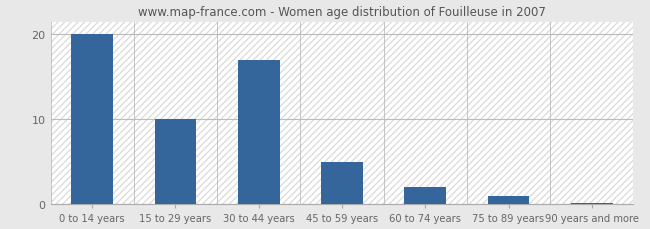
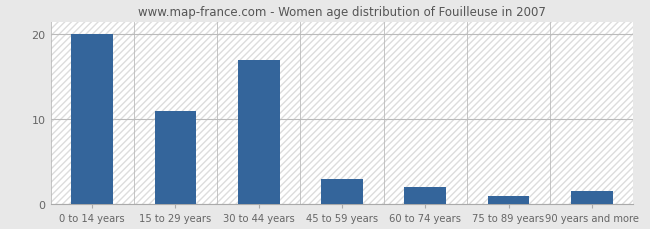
15 to 29 years: 10.0 -> 11.0
45 to 59 years: 5.0 -> 3.0
90 years and more: 0.2 -> 1.6
